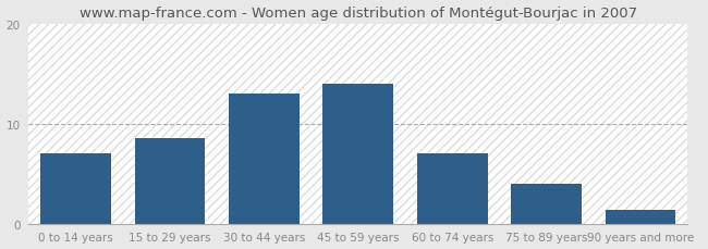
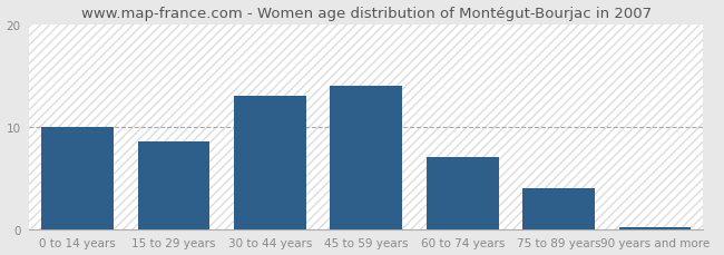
0 to 14 years: 7.0 -> 10.0
90 years and more: 1.4 -> 0.2
